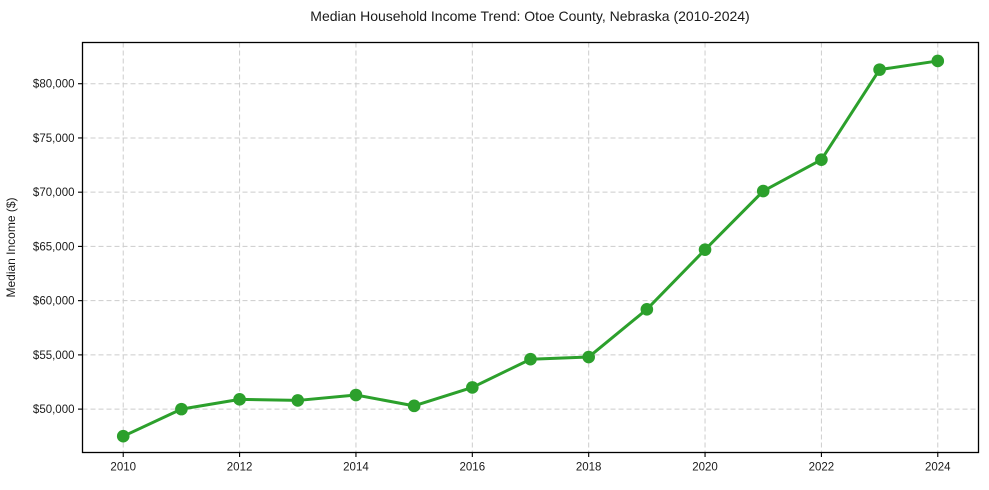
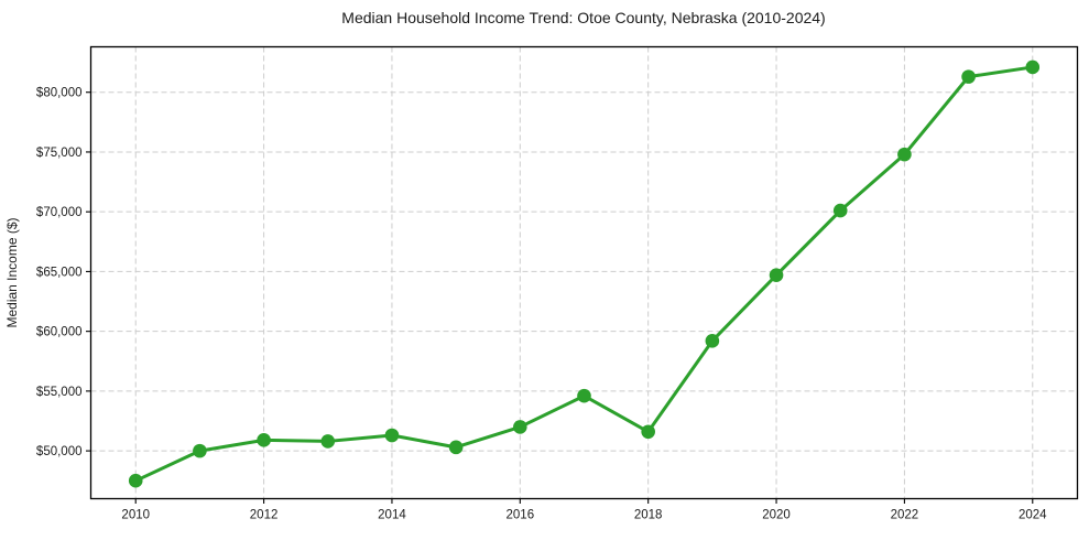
2018: $54800 -> $51600
2022: $73000 -> $74800
